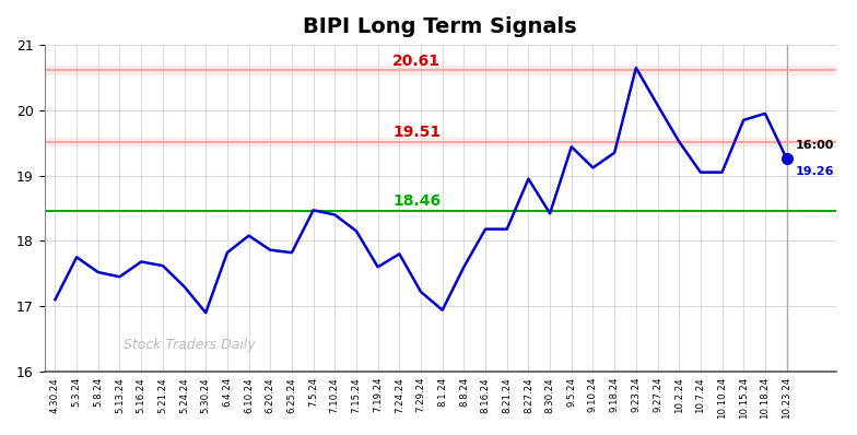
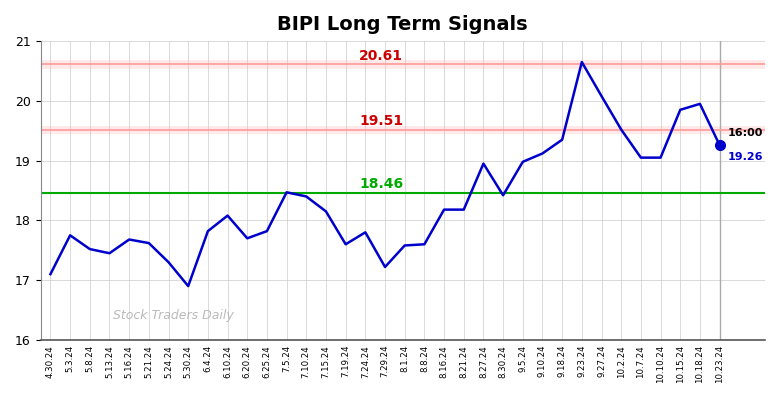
6.20.24: 17.86 -> 17.70
8.1.24: 16.94 -> 17.58
9.5.24: 19.44 -> 18.98
